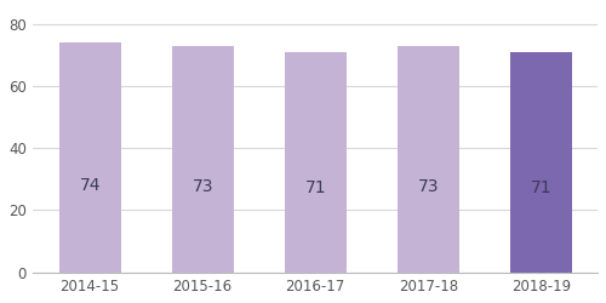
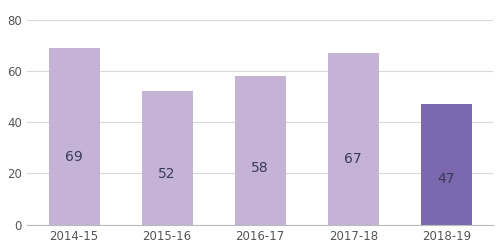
2014-15: 74 -> 69
2015-16: 73 -> 52
2016-17: 71 -> 58
2017-18: 73 -> 67
2018-19: 71 -> 47
